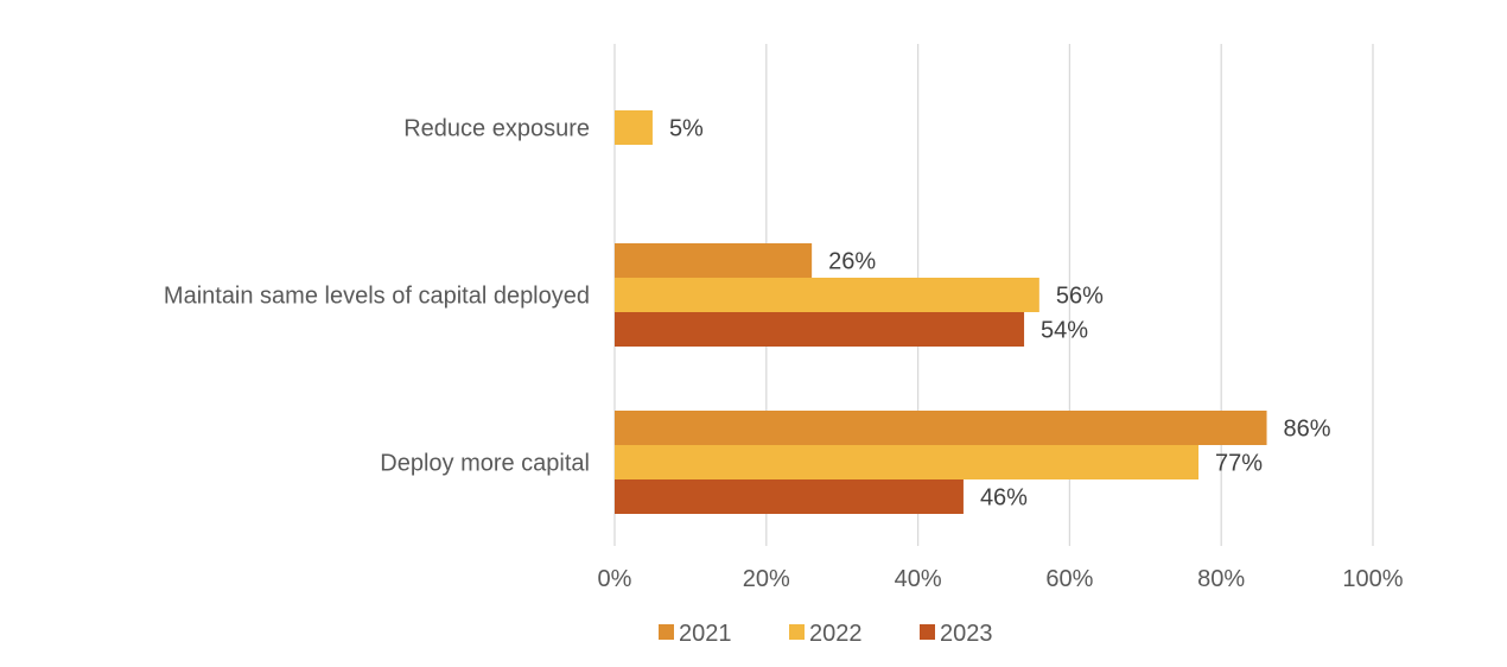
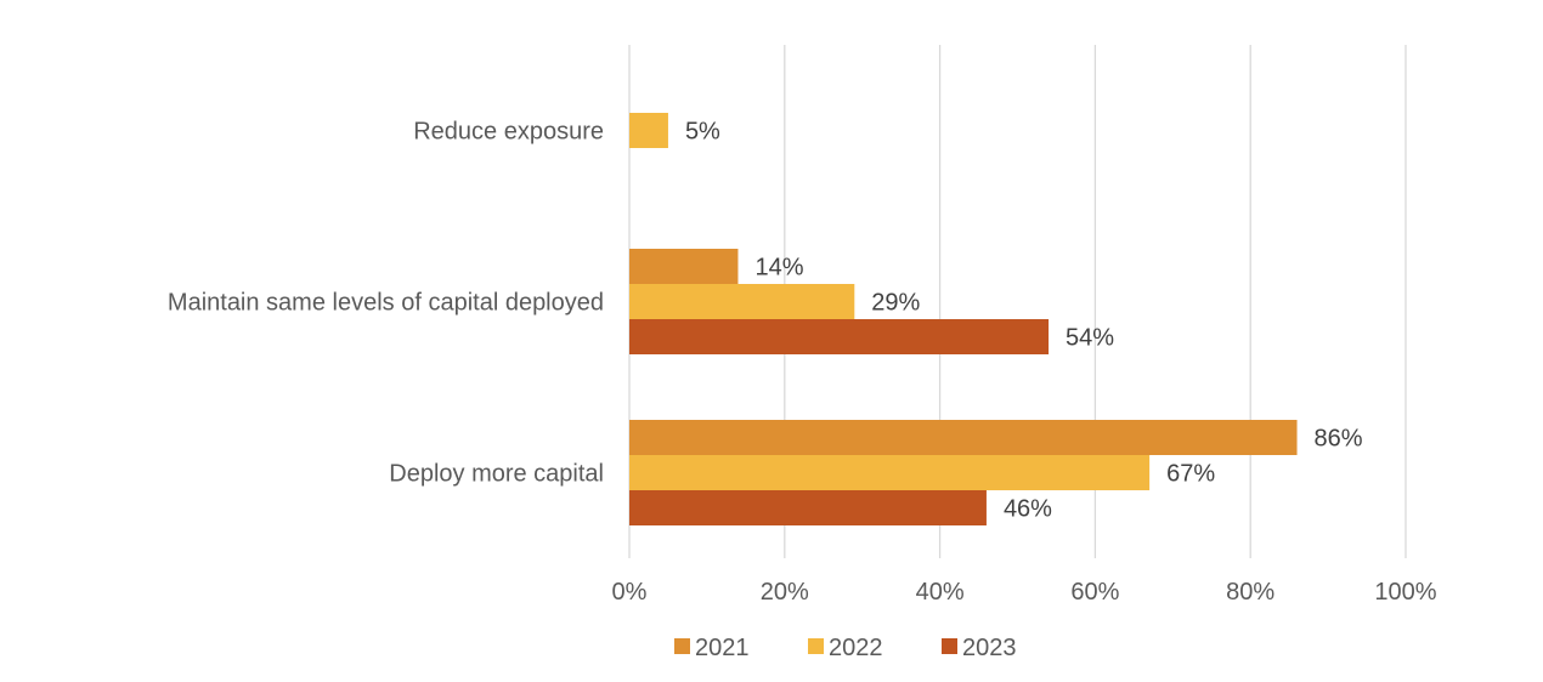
2021/Maintain same levels of capital deployed: 26% -> 14%
2022/Maintain same levels of capital deployed: 56% -> 29%
2022/Deploy more capital: 77% -> 67%
